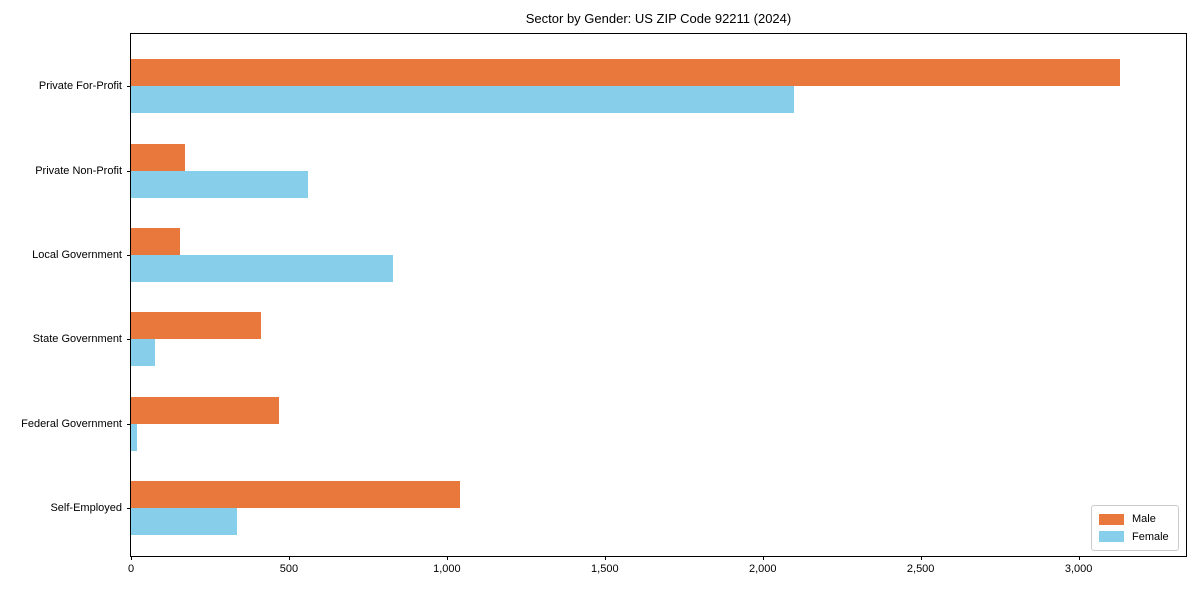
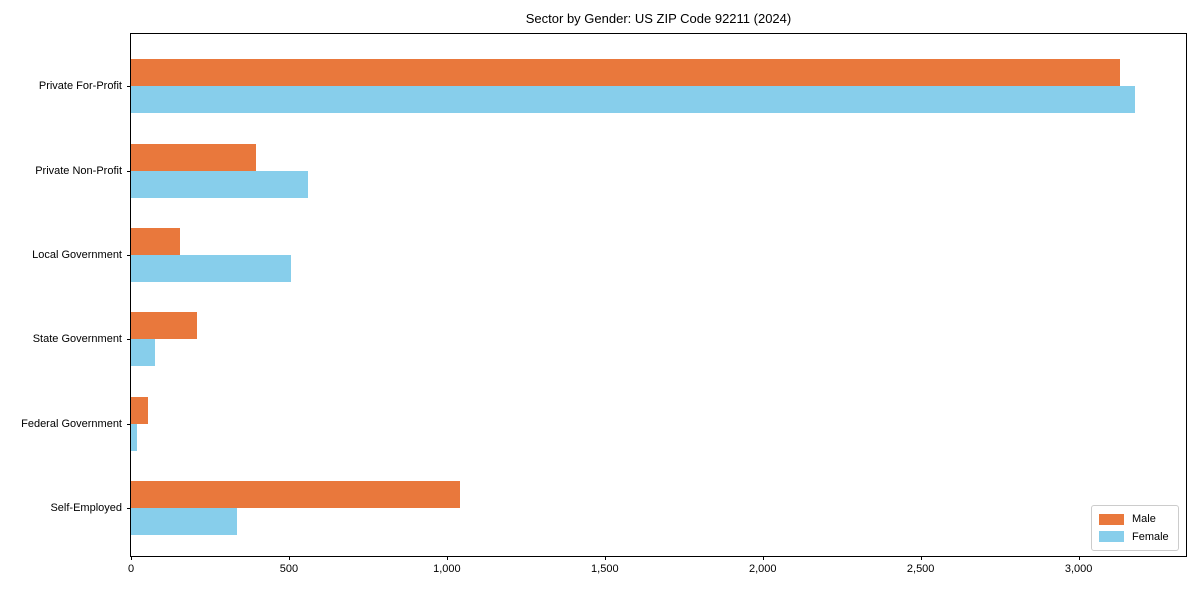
Female/Private For-Profit: 2100 -> 3180
Male/Private Non-Profit: 170 -> 400
Female/Local Government: 830 -> 500
Male/State Government: 410 -> 210
Male/Federal Government: 470 -> 60
